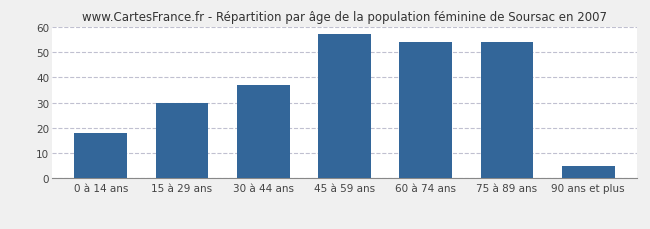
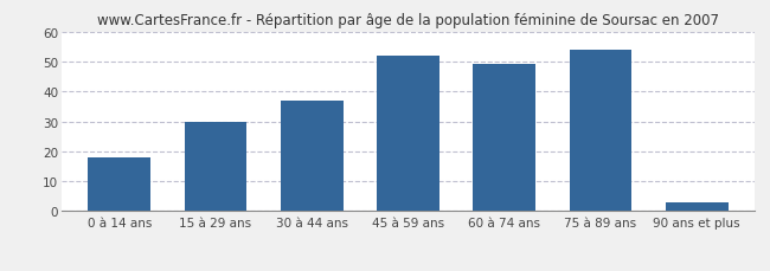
45 à 59 ans: 57 -> 52
60 à 74 ans: 54 -> 49
90 ans et plus: 5 -> 3
